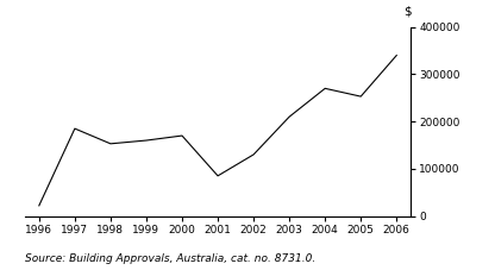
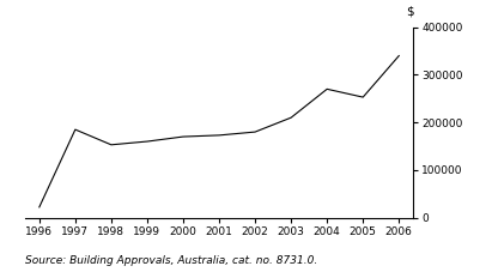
2001: 85000 -> 173000
2002: 130000 -> 180000
